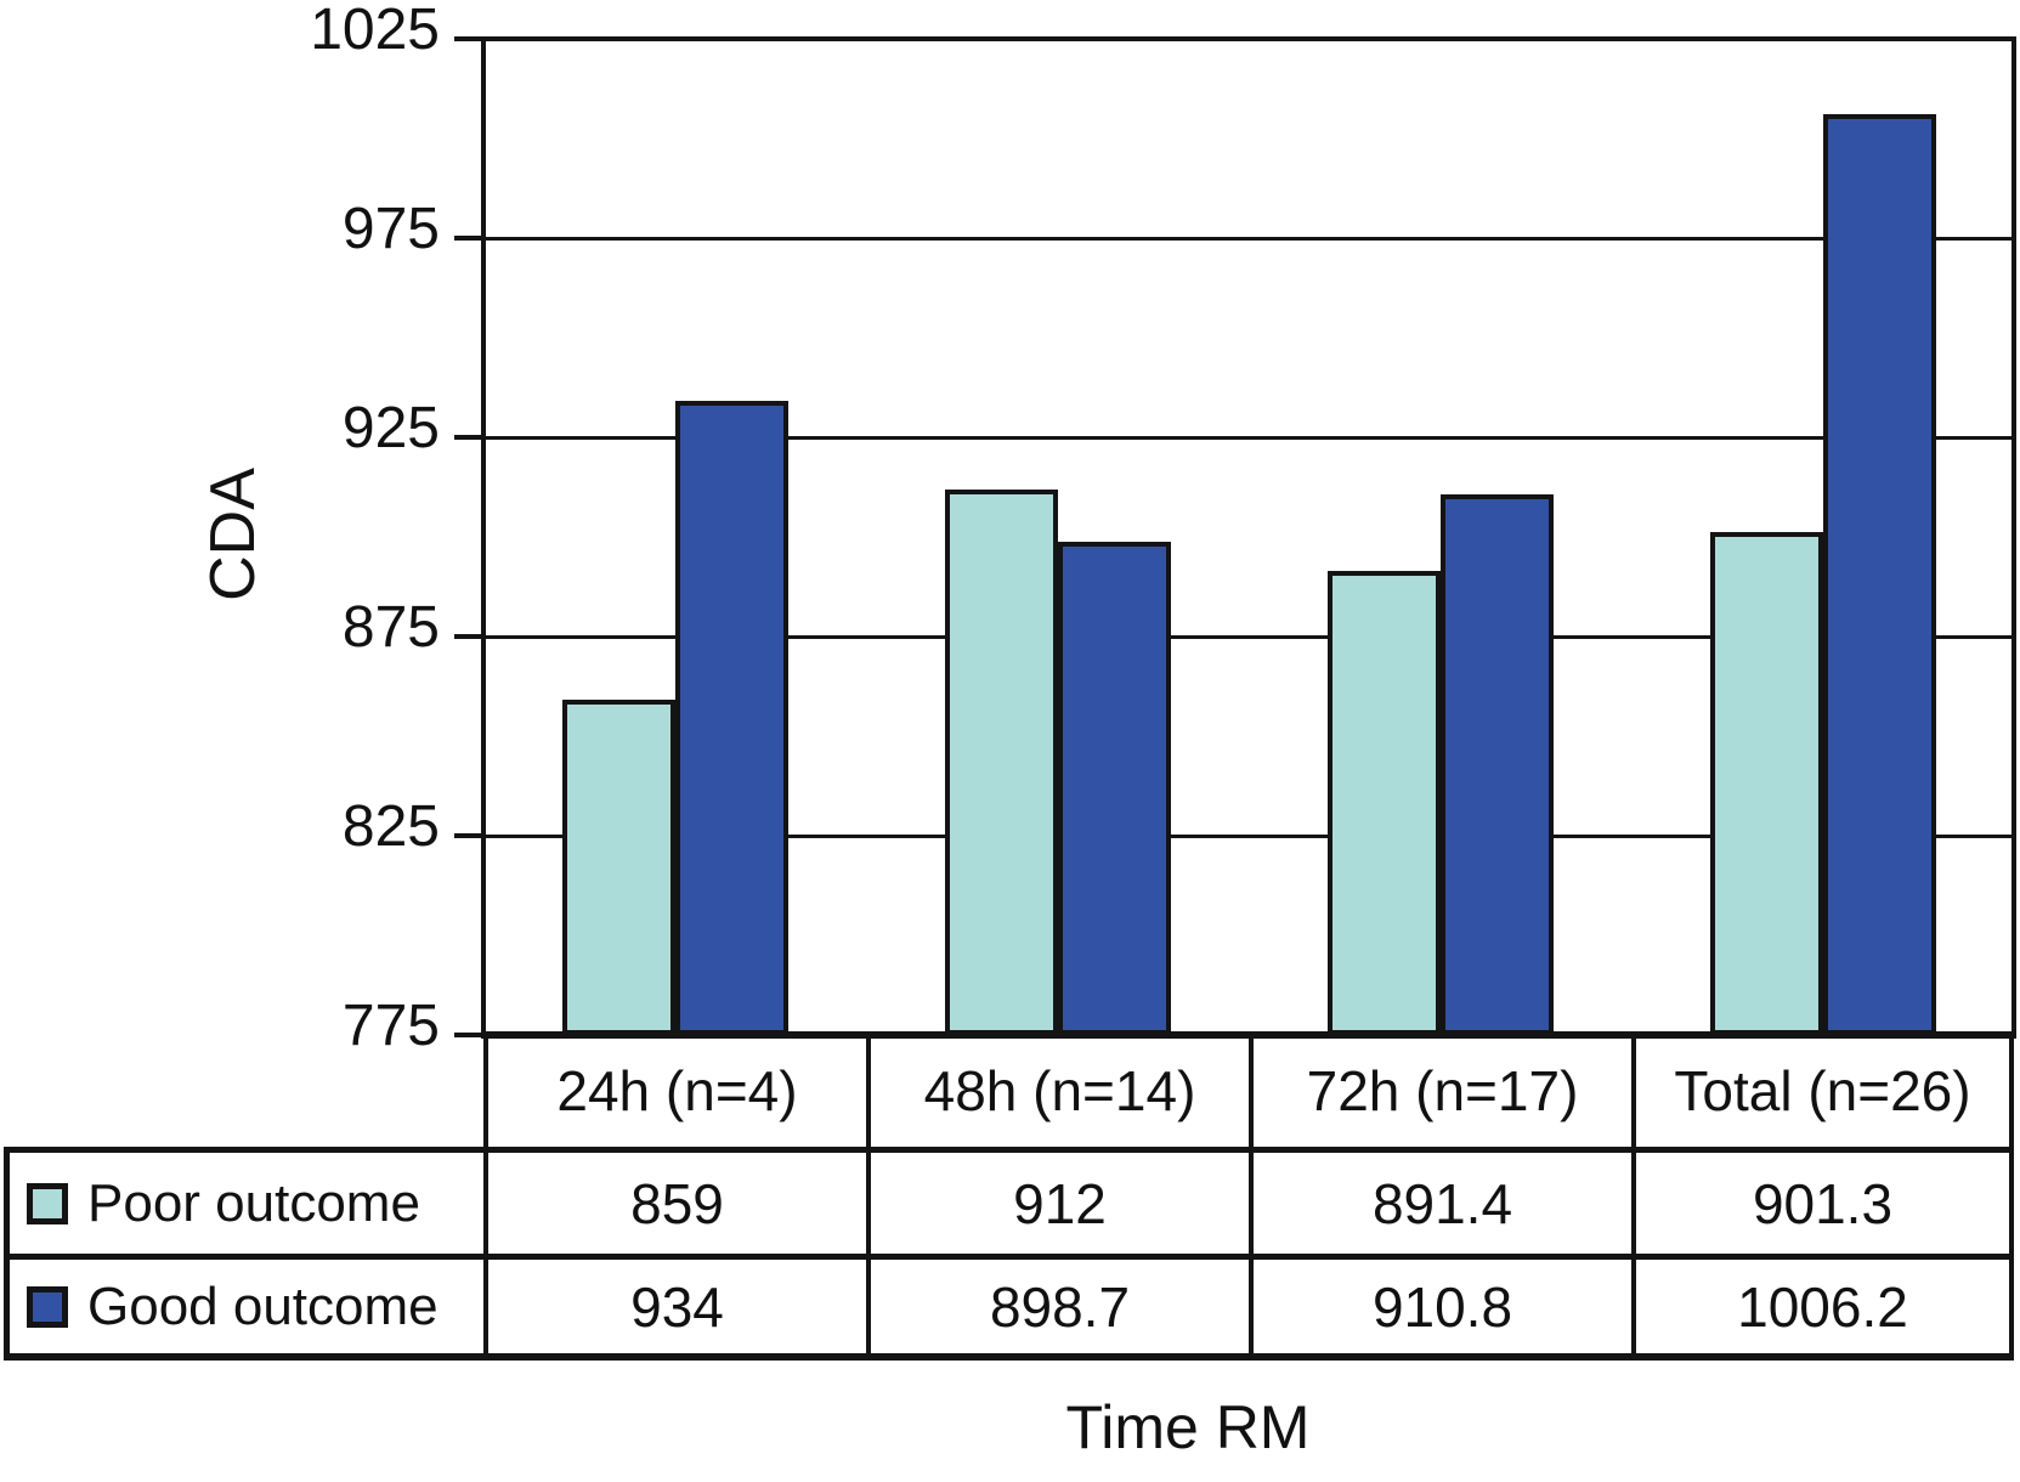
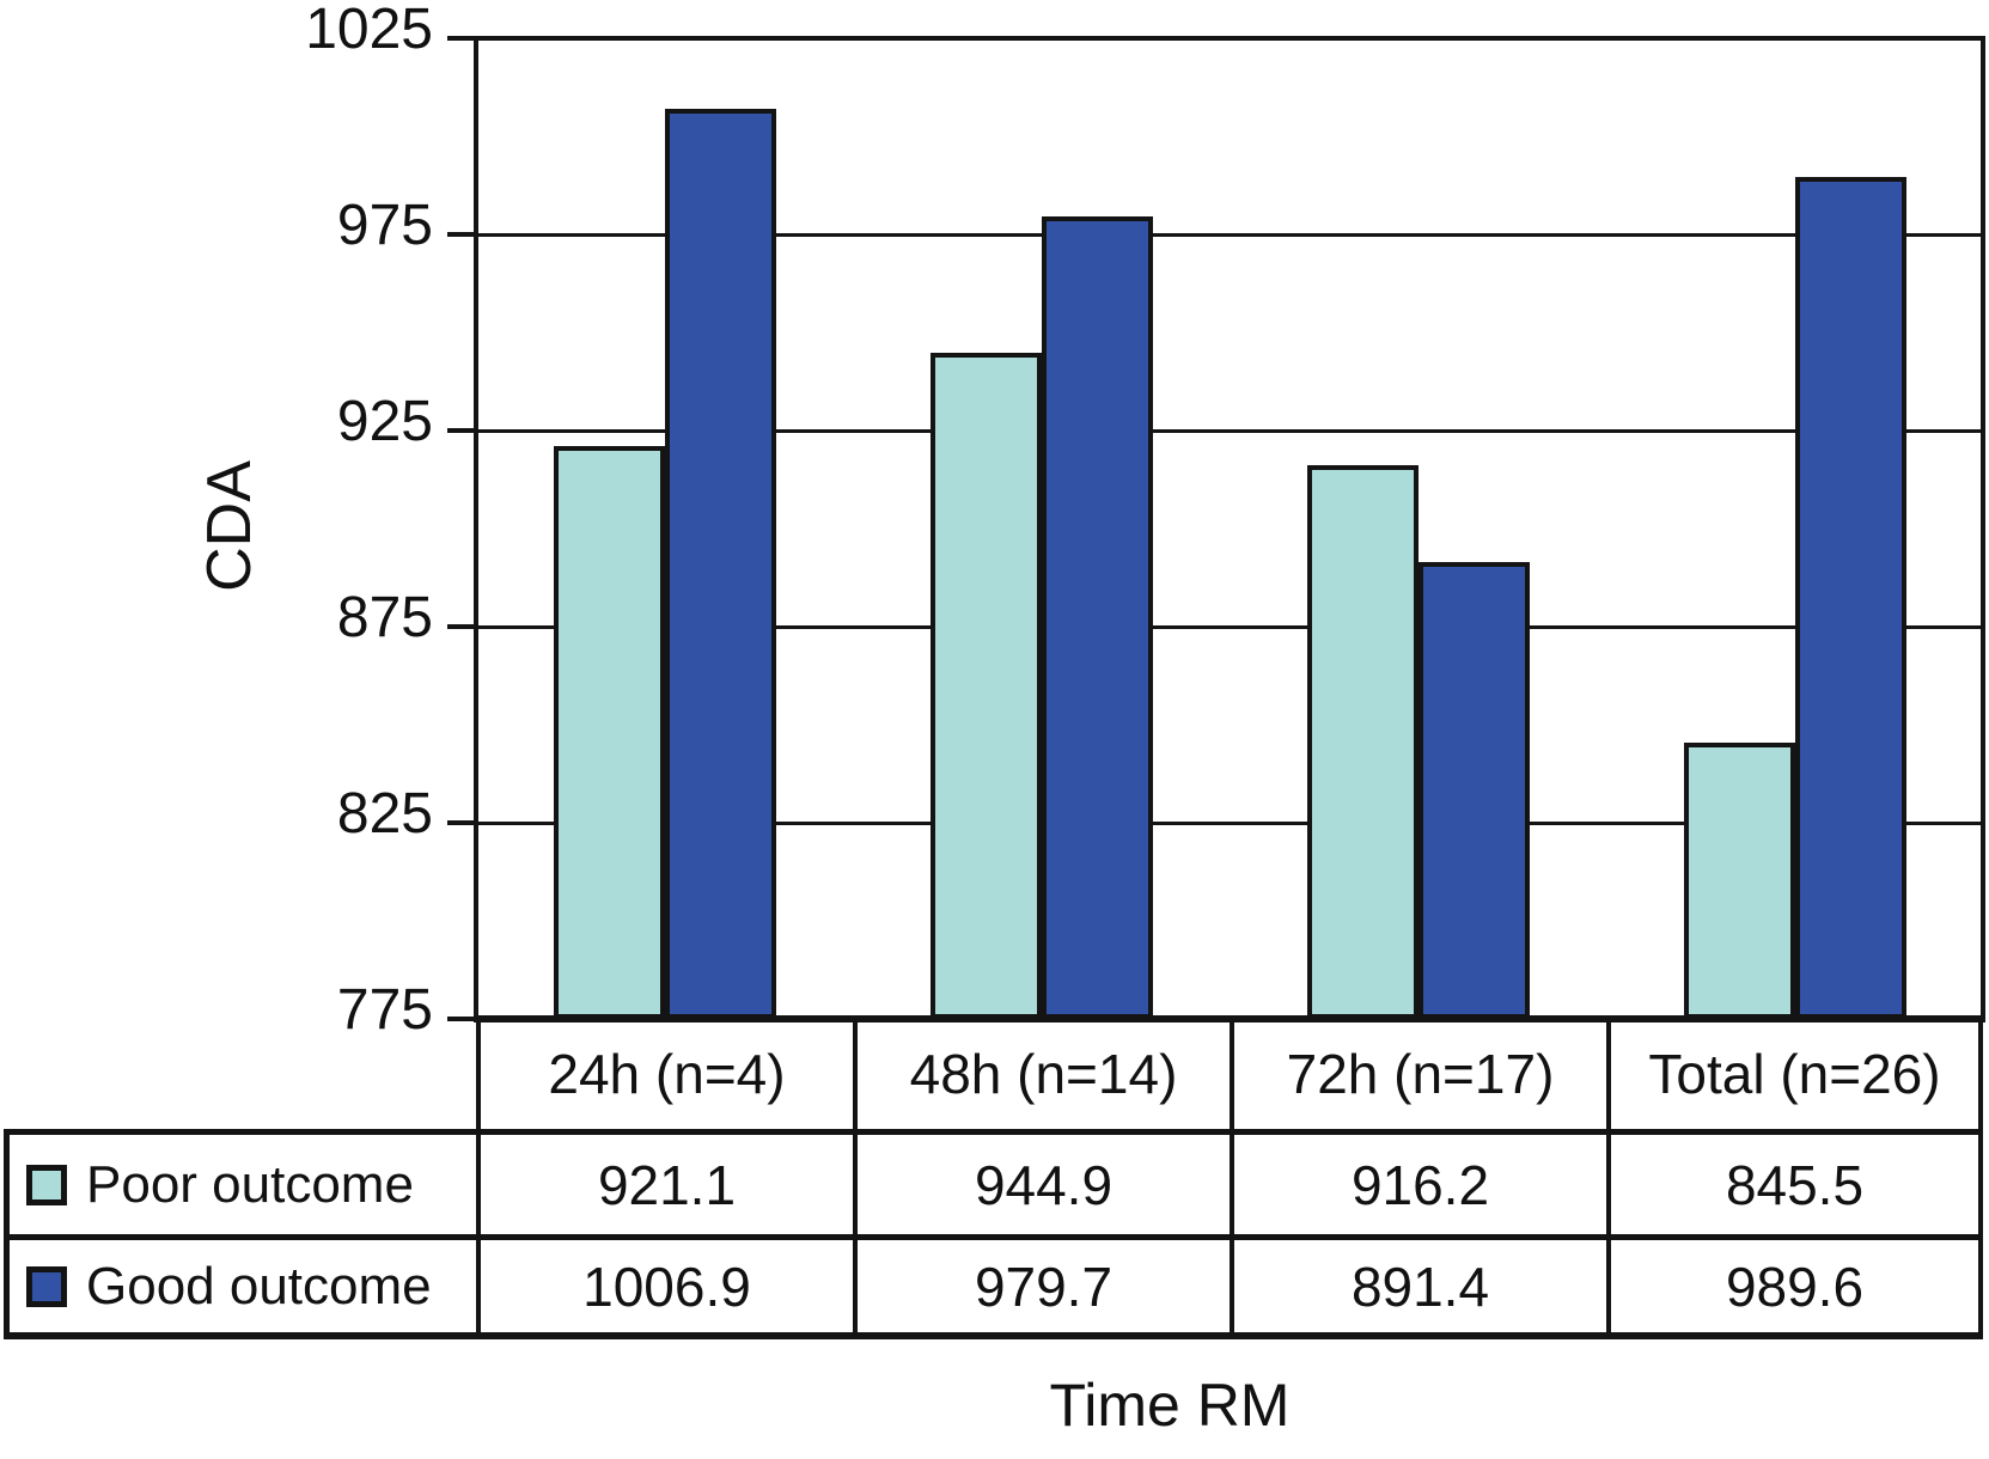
Poor outcome/24h (n=4): 859 -> 921.1
Good outcome/24h (n=4): 934 -> 1006.9
Poor outcome/48h (n=14): 912 -> 944.9
Good outcome/48h (n=14): 898.7 -> 979.7
Poor outcome/72h (n=17): 891.4 -> 916.2
Good outcome/72h (n=17): 910.8 -> 891.4
Poor outcome/Total (n=26): 901.3 -> 845.5
Good outcome/Total (n=26): 1006.2 -> 989.6
